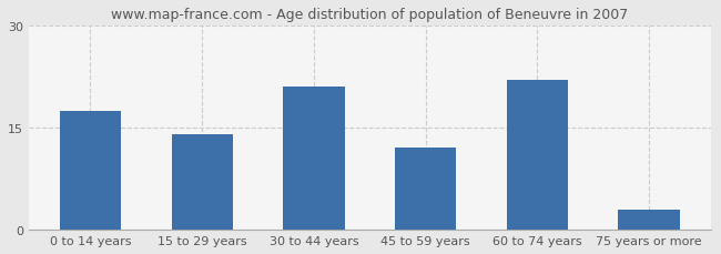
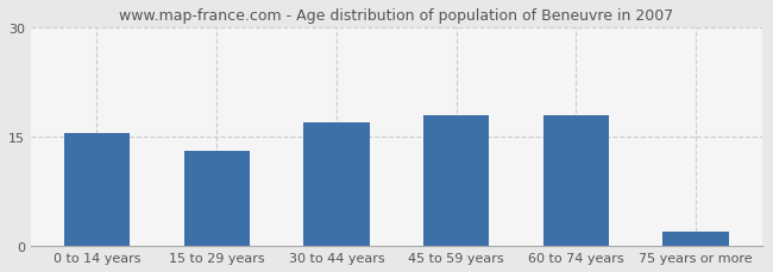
0 to 14 years: 17.4 -> 15.5
15 to 29 years: 14.0 -> 13.0
30 to 44 years: 21.0 -> 17.0
45 to 59 years: 12.0 -> 18.0
60 to 74 years: 22.0 -> 18.0
75 years or more: 3.0 -> 2.0
